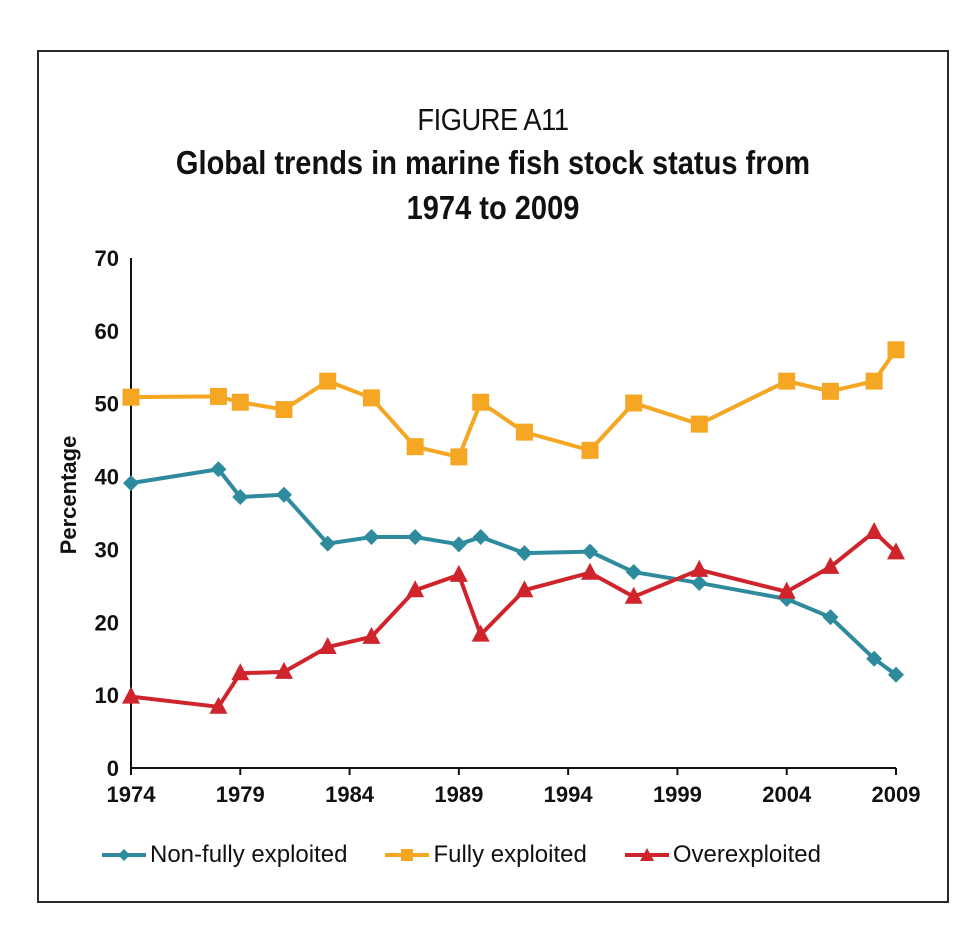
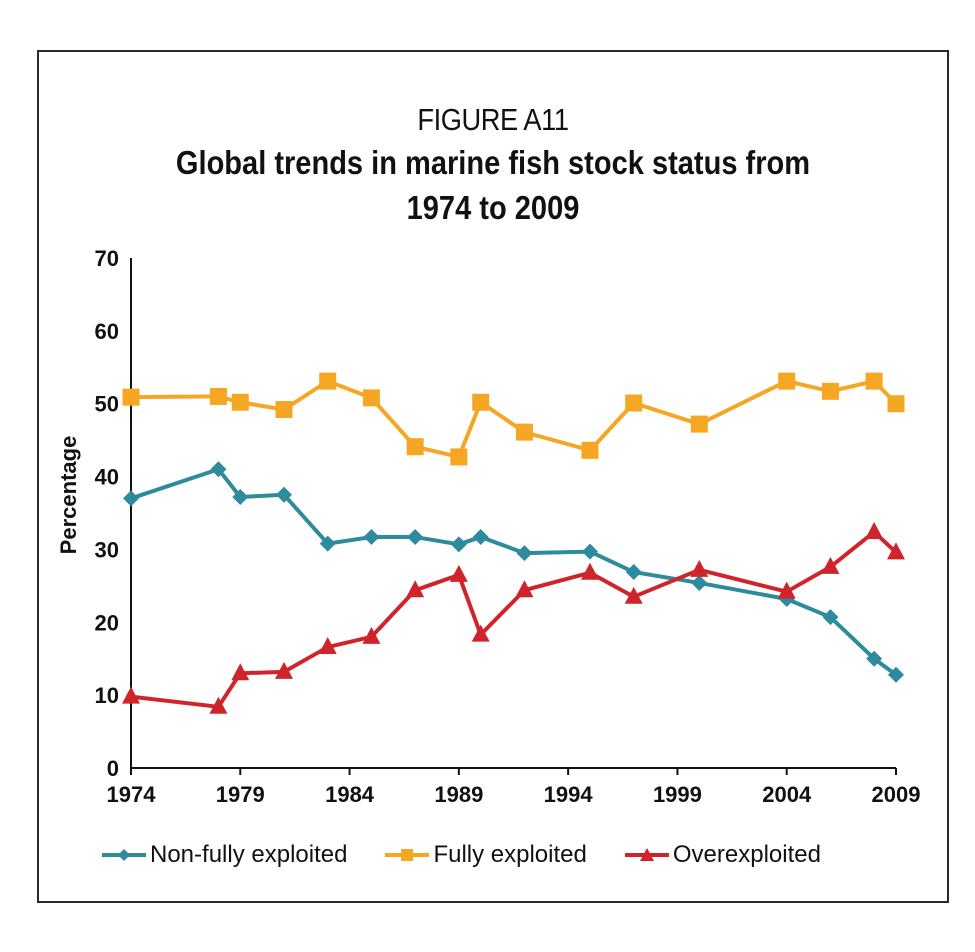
Non-fully exploited/1974: 39 -> 37
Fully exploited/2009: 57 -> 50
